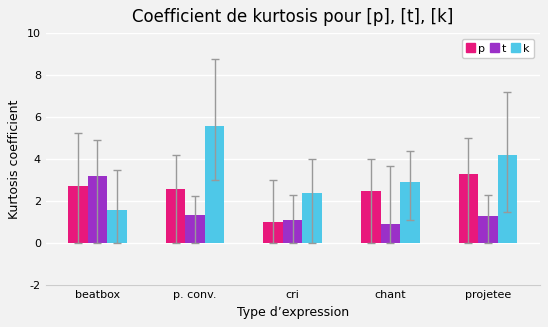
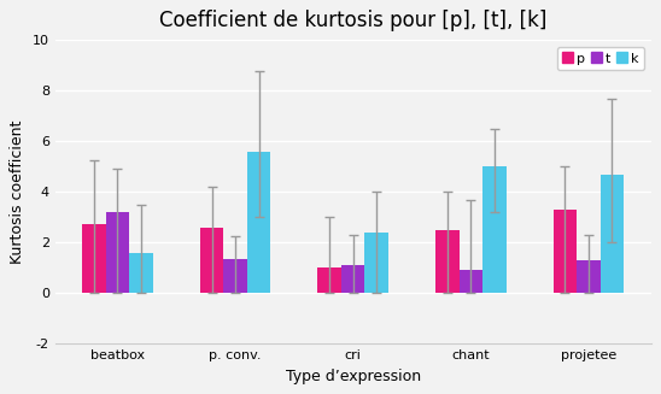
k/chant: 2.9 -> 5.0
k/projetee: 4.2 -> 4.7
